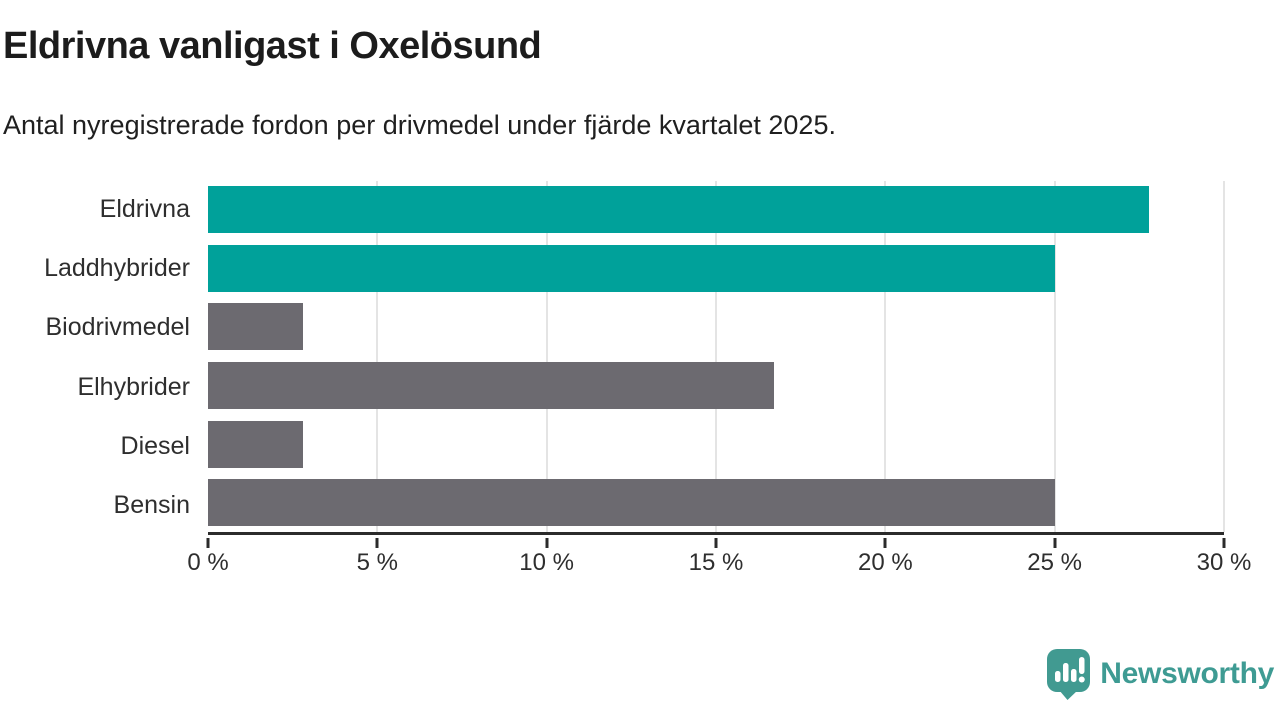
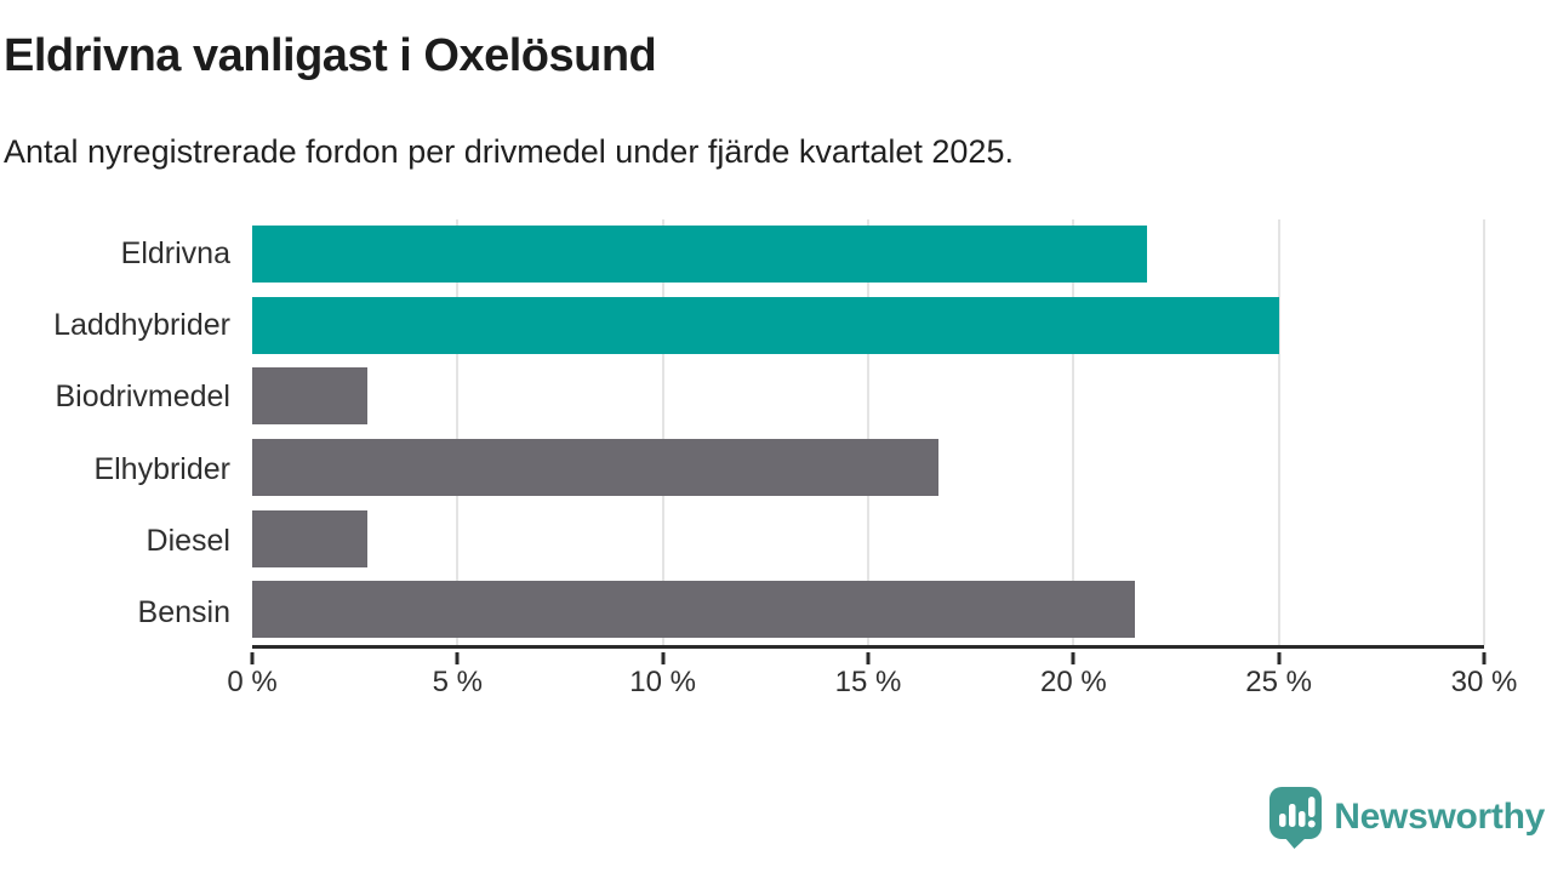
Eldrivna: 27.8% -> 21.8%
Bensin: 25.0% -> 21.5%
